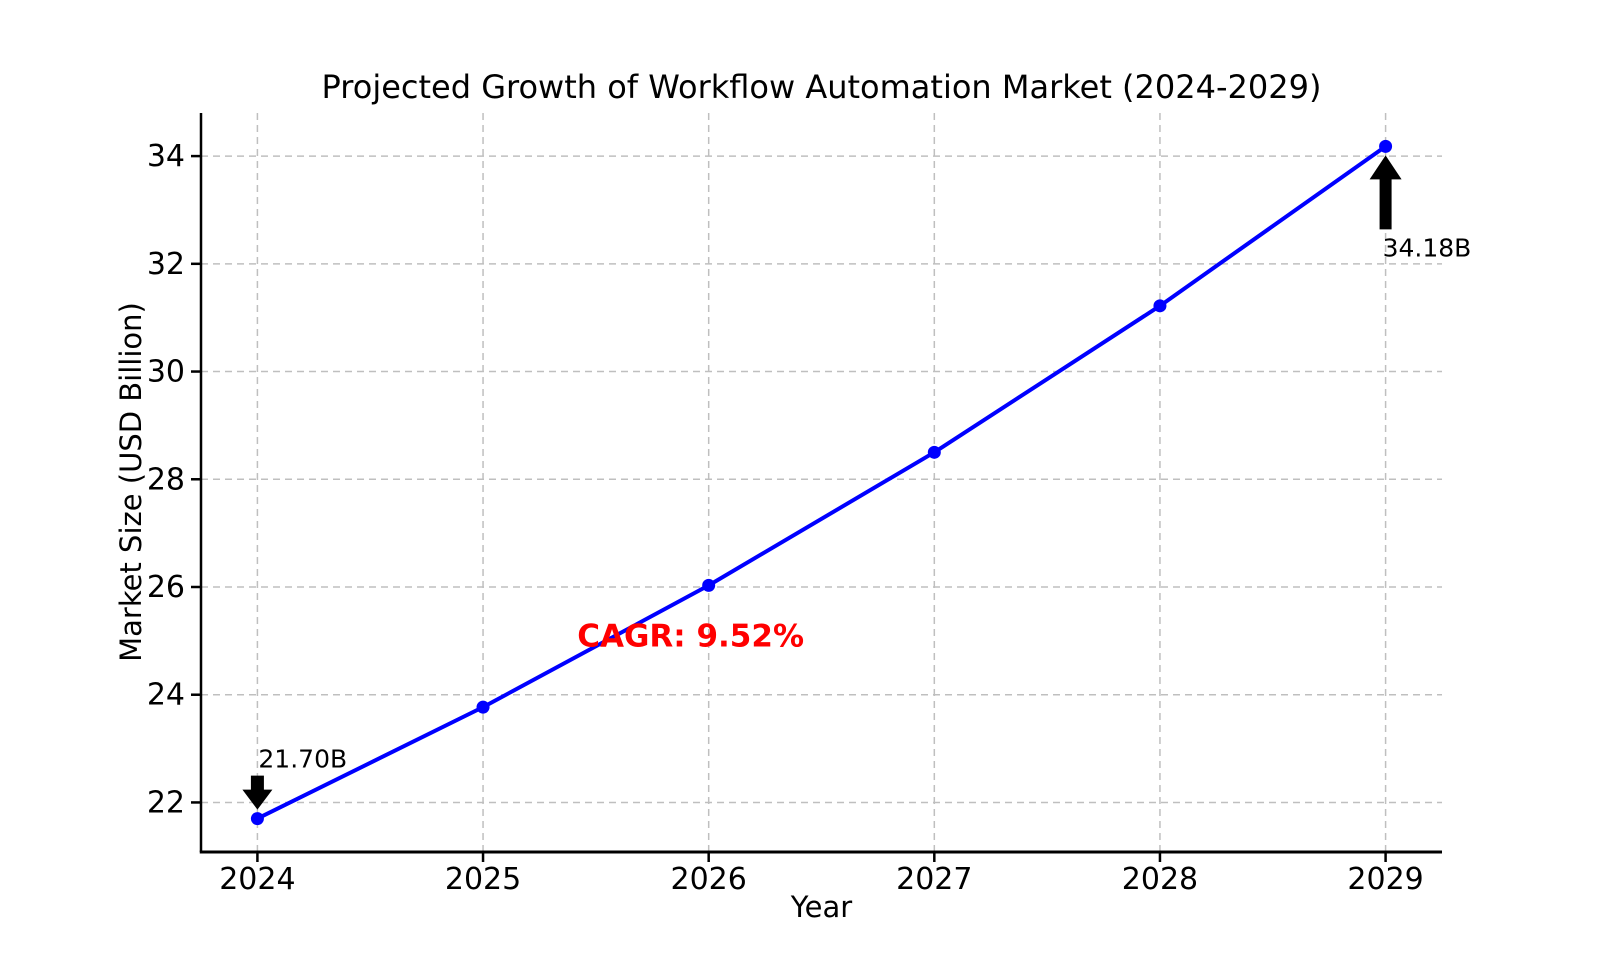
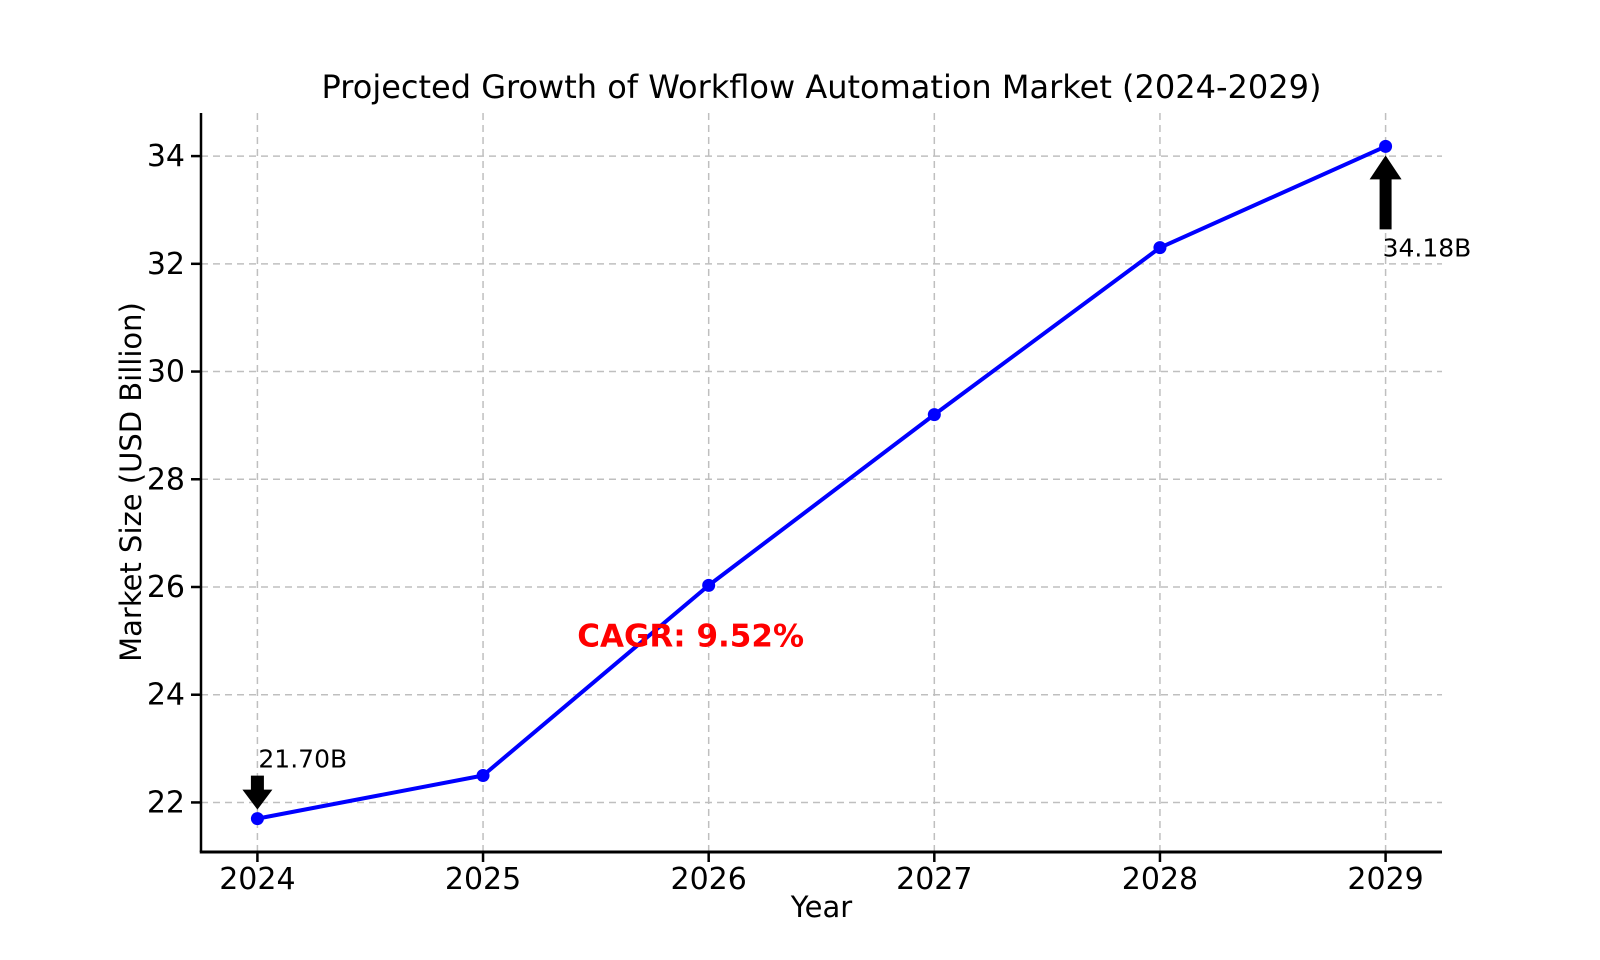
2025: 23.8 -> 22.5
2027: 28.5 -> 29.2
2028: 31.2 -> 32.3
